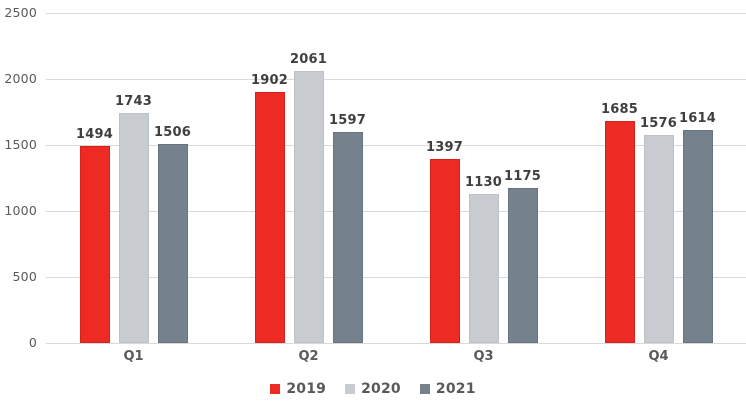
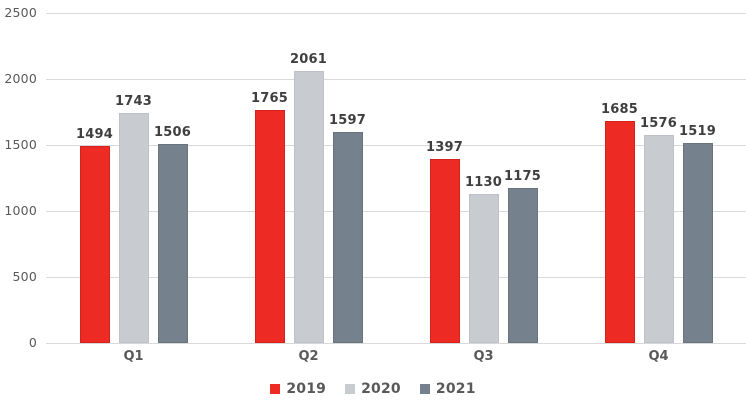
2019/Q2: 1902 -> 1765
2021/Q4: 1614 -> 1519
